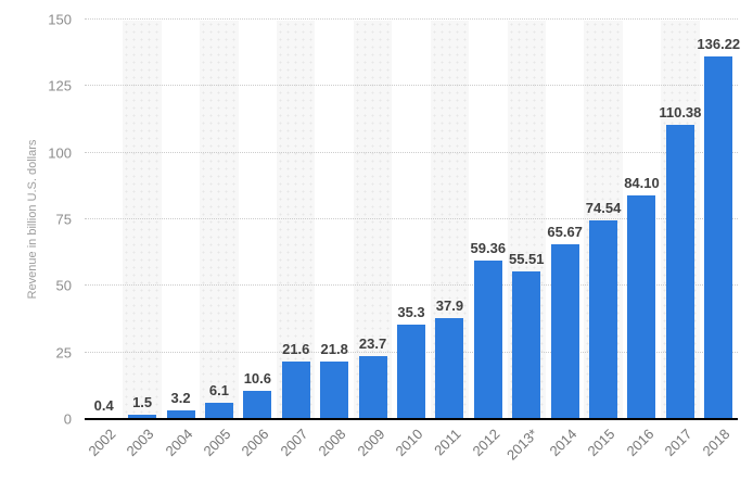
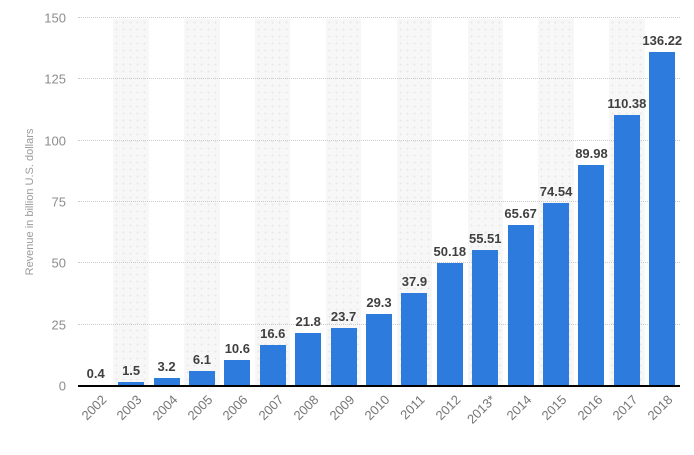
2007: 21.6 -> 16.6
2010: 35.3 -> 29.3
2012: 59.36 -> 50.18
2016: 84.10 -> 89.98
